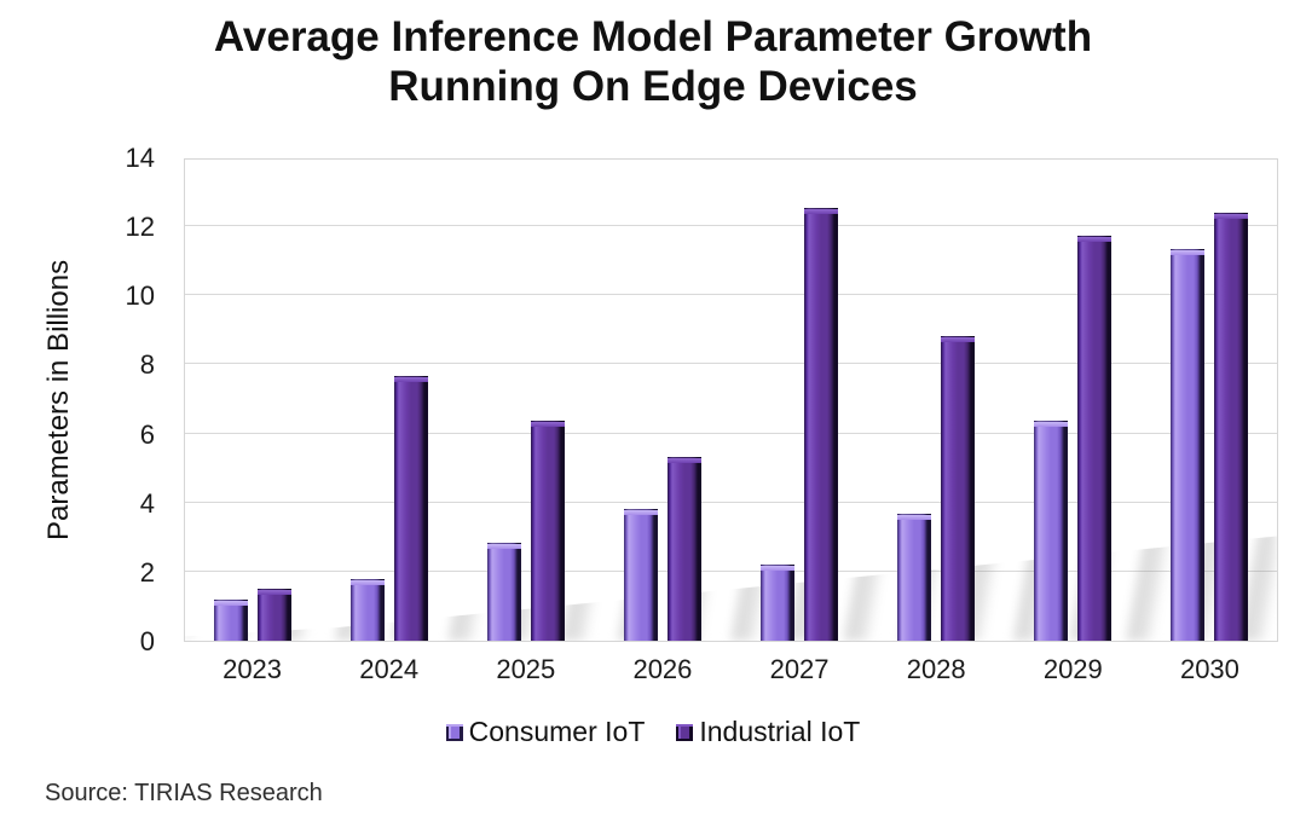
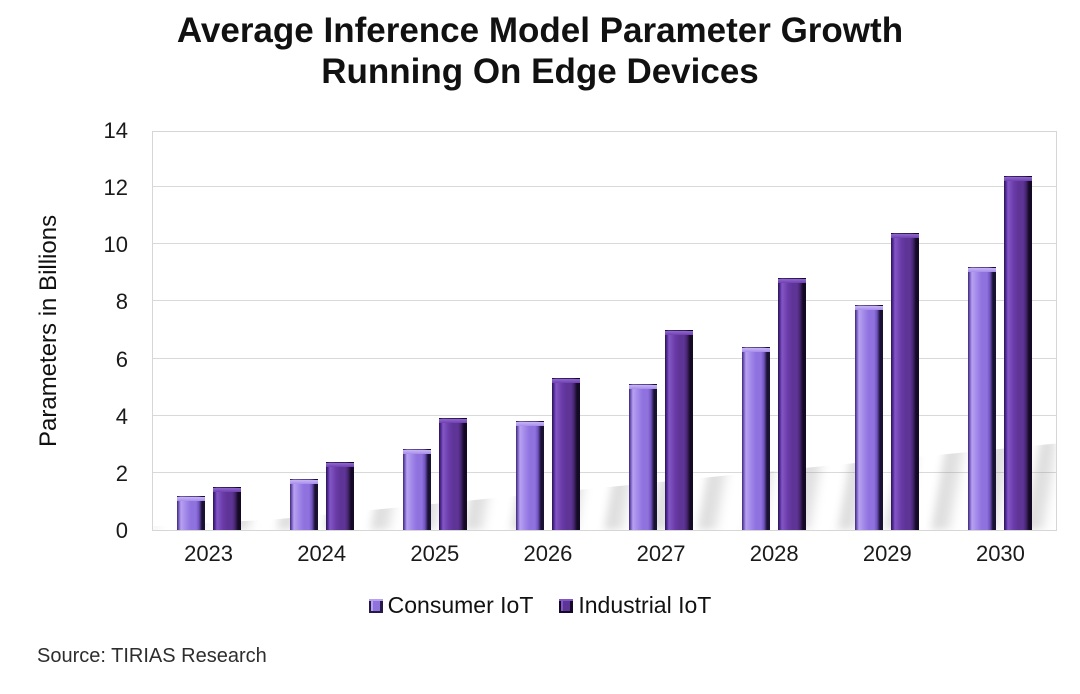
Industrial IoT/2024: 7.7 -> 2.4
Industrial IoT/2025: 6.4 -> 4.0
Consumer IoT/2027: 2.2 -> 5.2
Industrial IoT/2027: 12.6 -> 7.0
Consumer IoT/2028: 3.7 -> 6.5
Consumer IoT/2029: 6.4 -> 7.9
Industrial IoT/2029: 11.8 -> 10.4
Consumer IoT/2030: 11.4 -> 9.2
